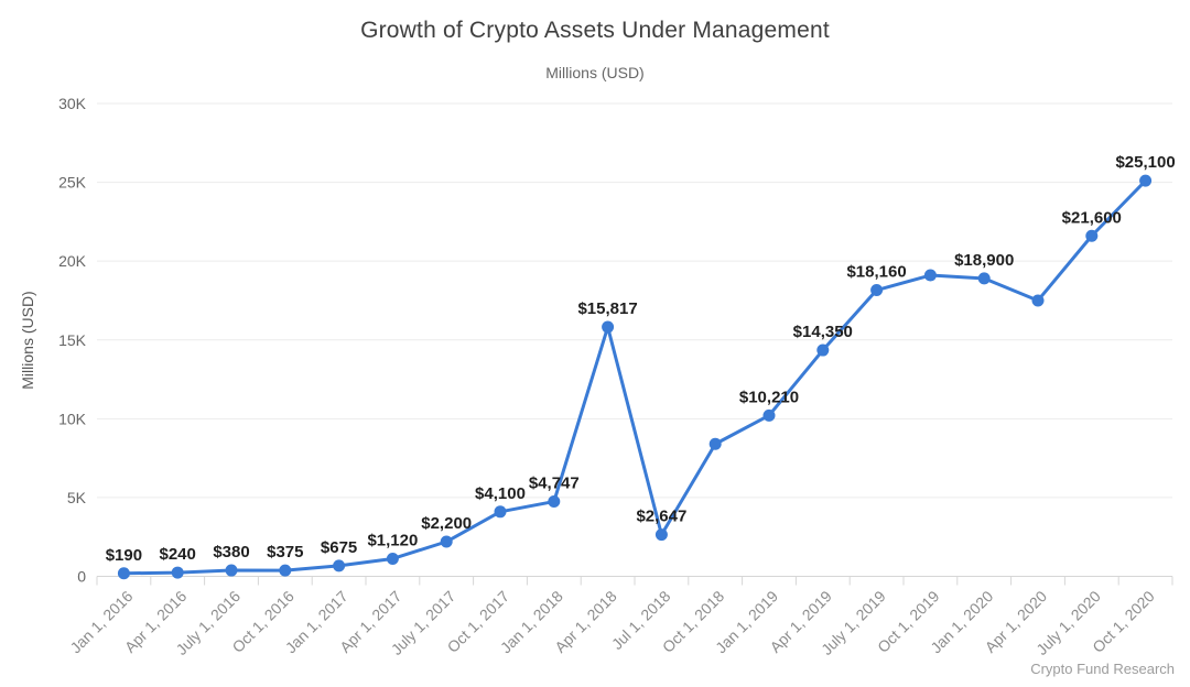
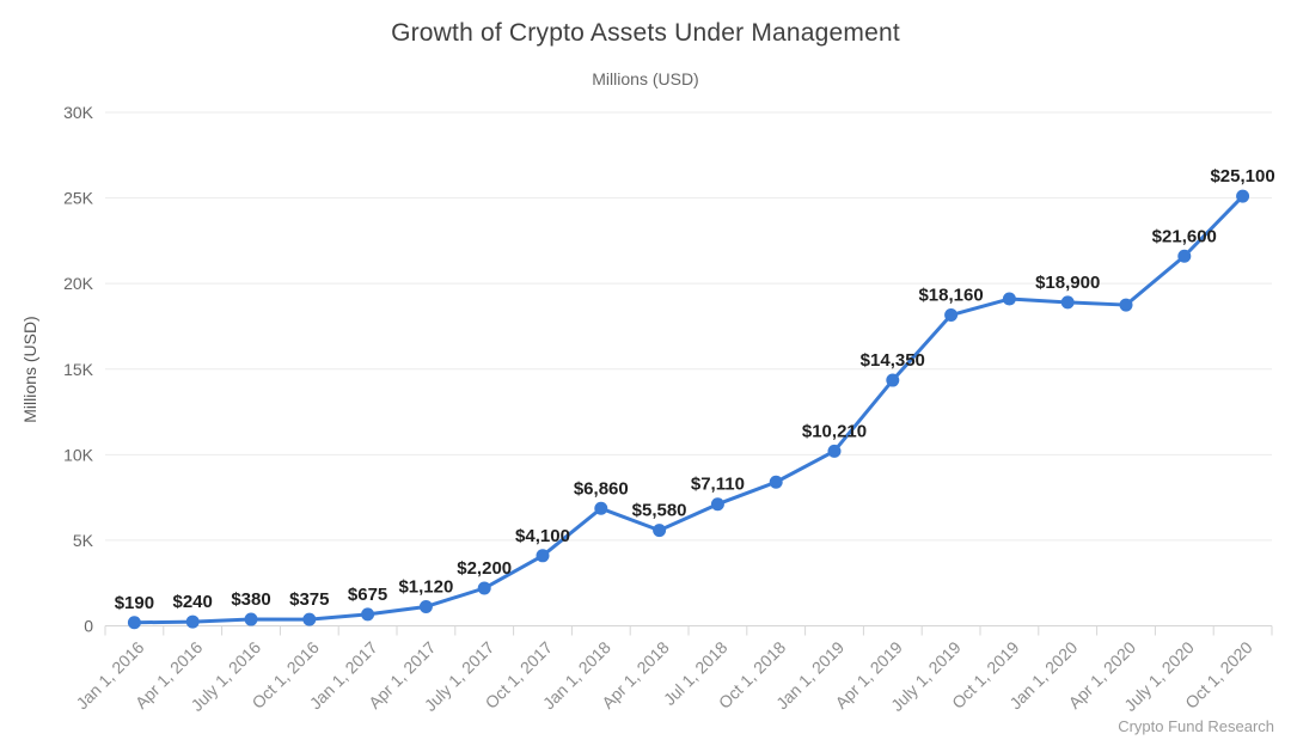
Jan 1, 2018: $4,747 -> $6,860
Apr 1, 2018: $15,817 -> $5,580
Jul 1, 2018: $2,647 -> $7,110
Apr 1, 2020: 17.5K -> 18.8K
